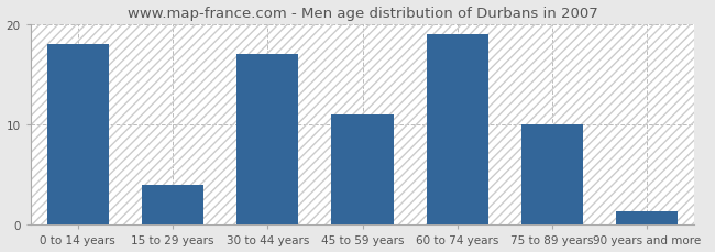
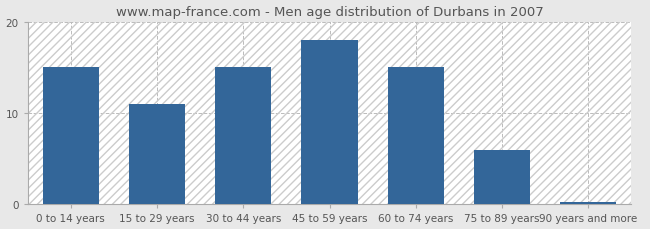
0 to 14 years: 18.0 -> 15.0
15 to 29 years: 4.0 -> 11.0
30 to 44 years: 17.0 -> 15.0
45 to 59 years: 11.0 -> 18.0
60 to 74 years: 19.0 -> 15.0
75 to 89 years: 10.0 -> 6.0
90 years and more: 1.4 -> 0.3
